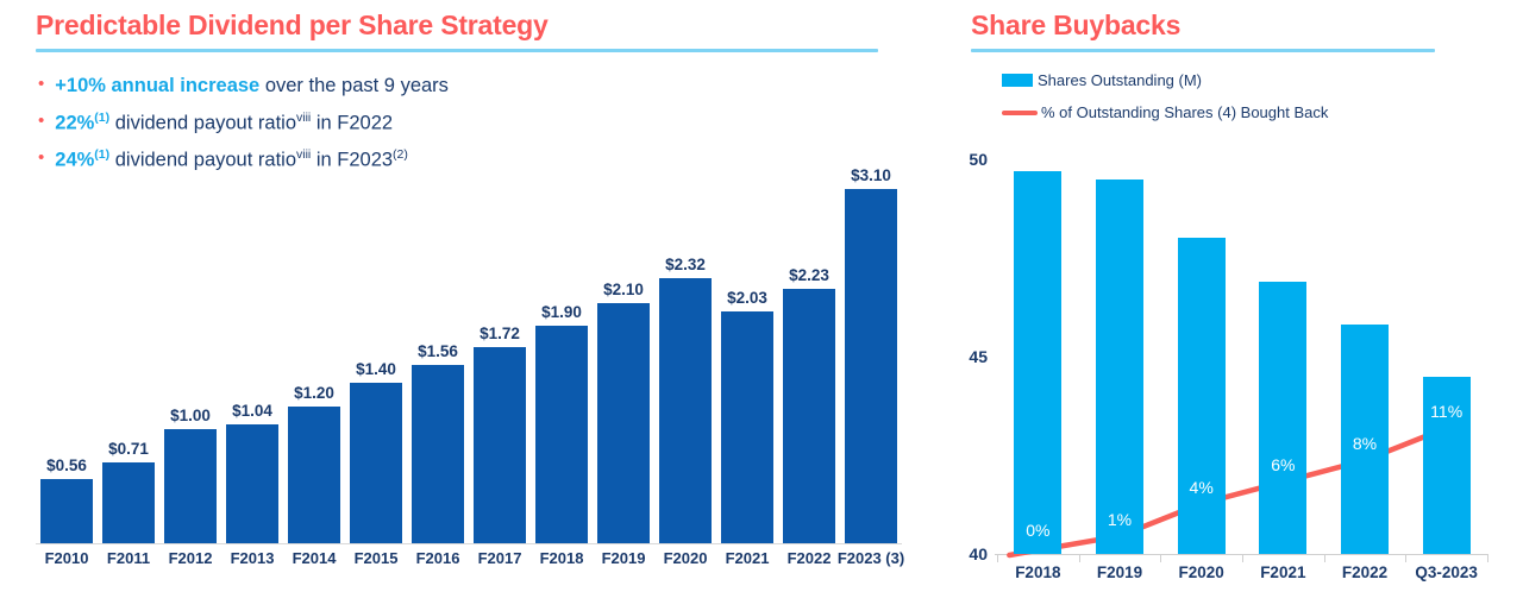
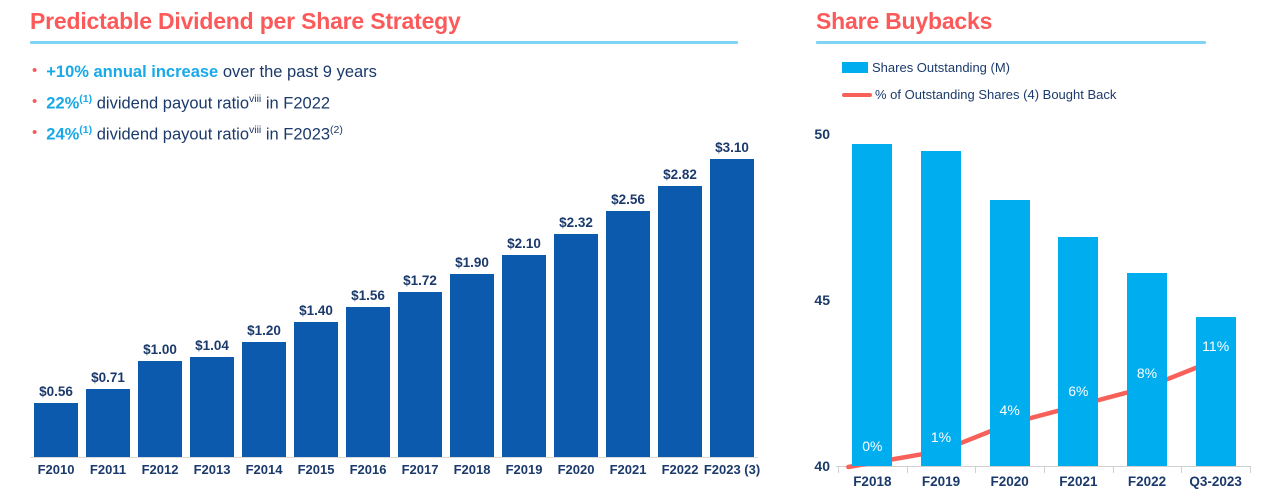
Predictable Dividend per Share Strategy/F2021: $2.03 -> $2.56
Predictable Dividend per Share Strategy/F2022: $2.23 -> $2.82
